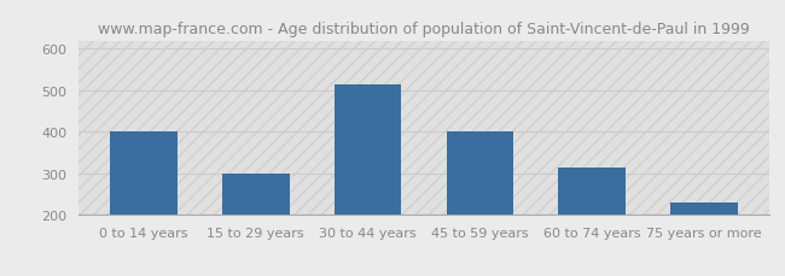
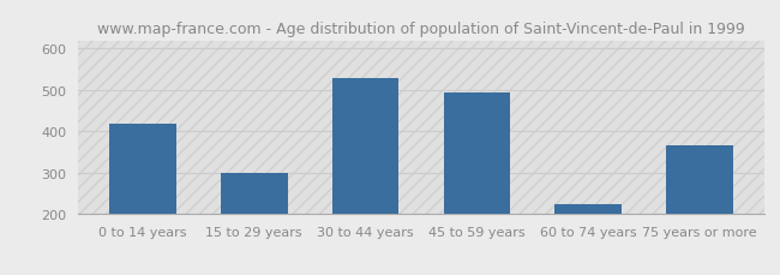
0 to 14 years: 400 -> 420
30 to 44 years: 515 -> 530
45 to 59 years: 400 -> 495
60 to 74 years: 315 -> 225
75 years or more: 230 -> 365
